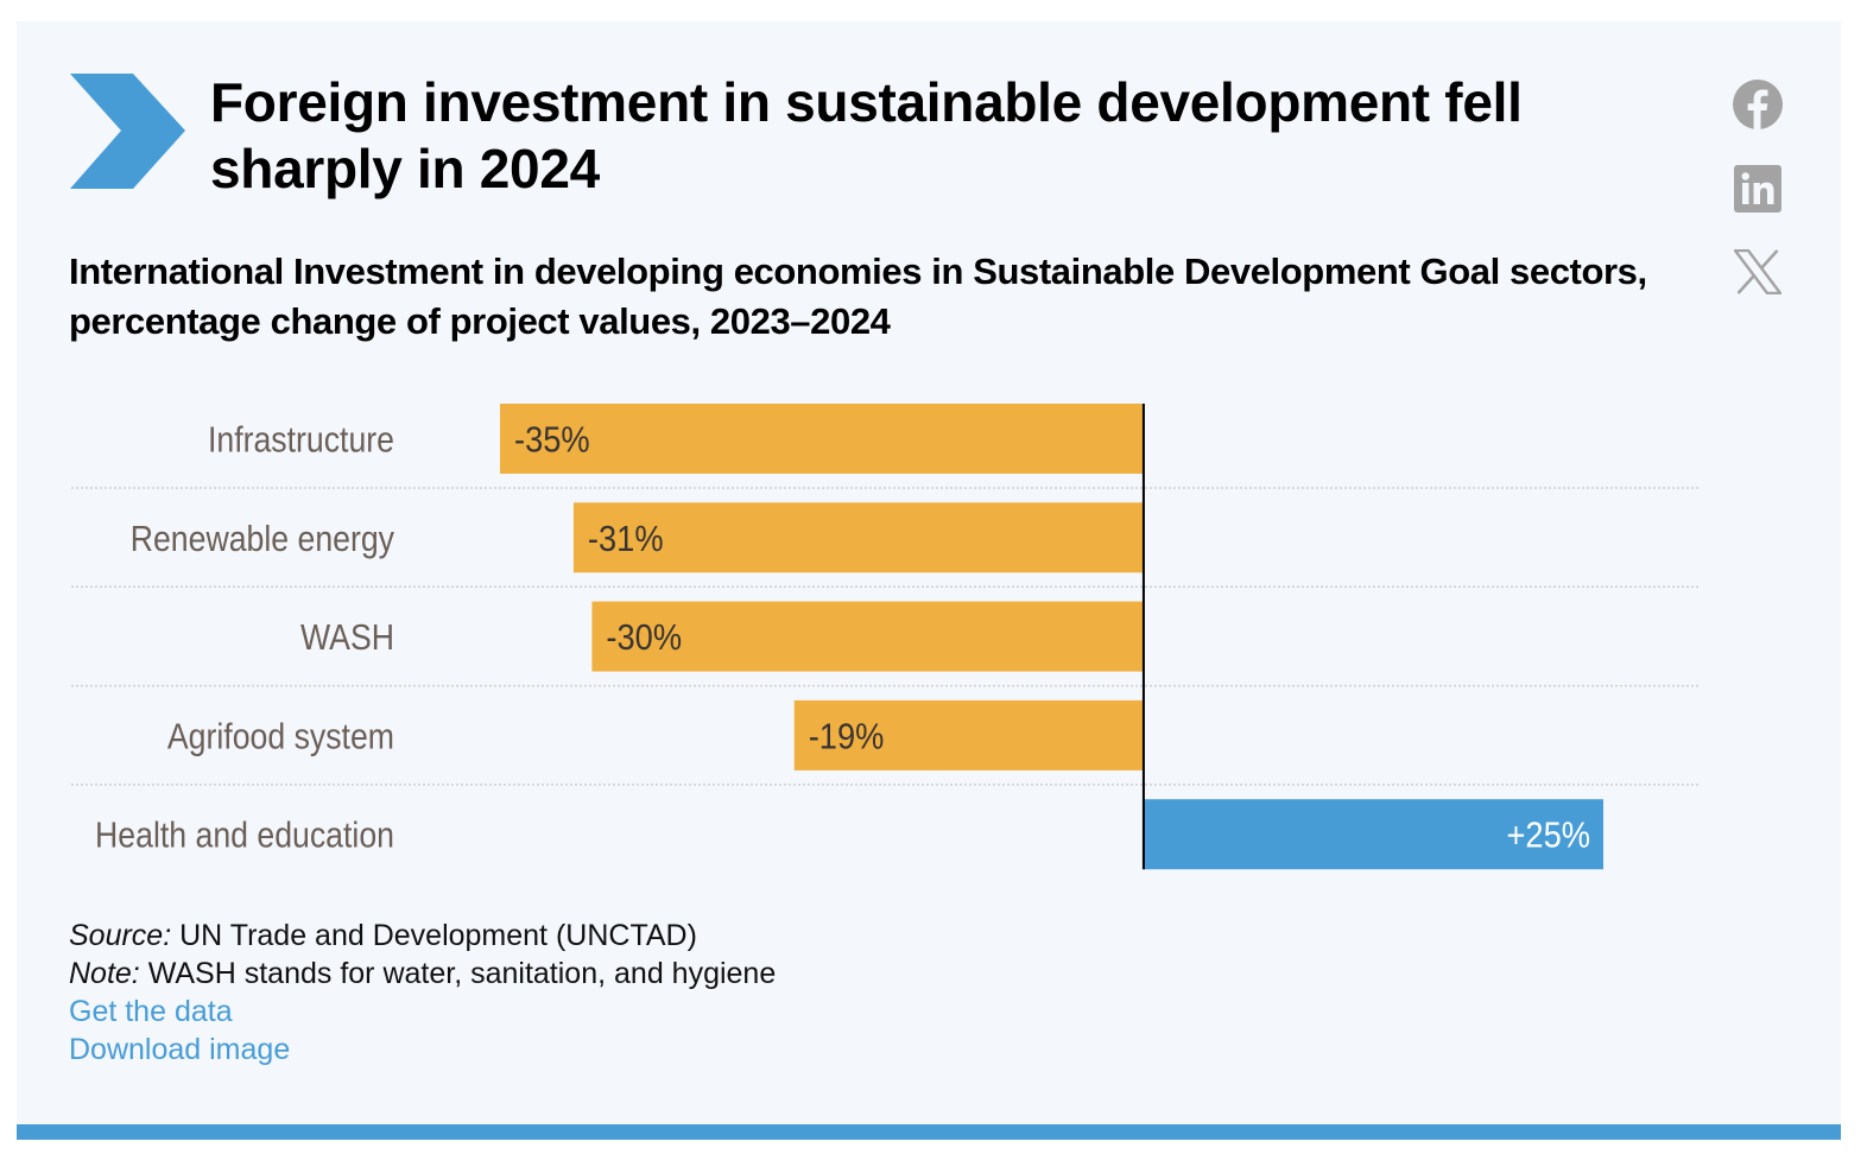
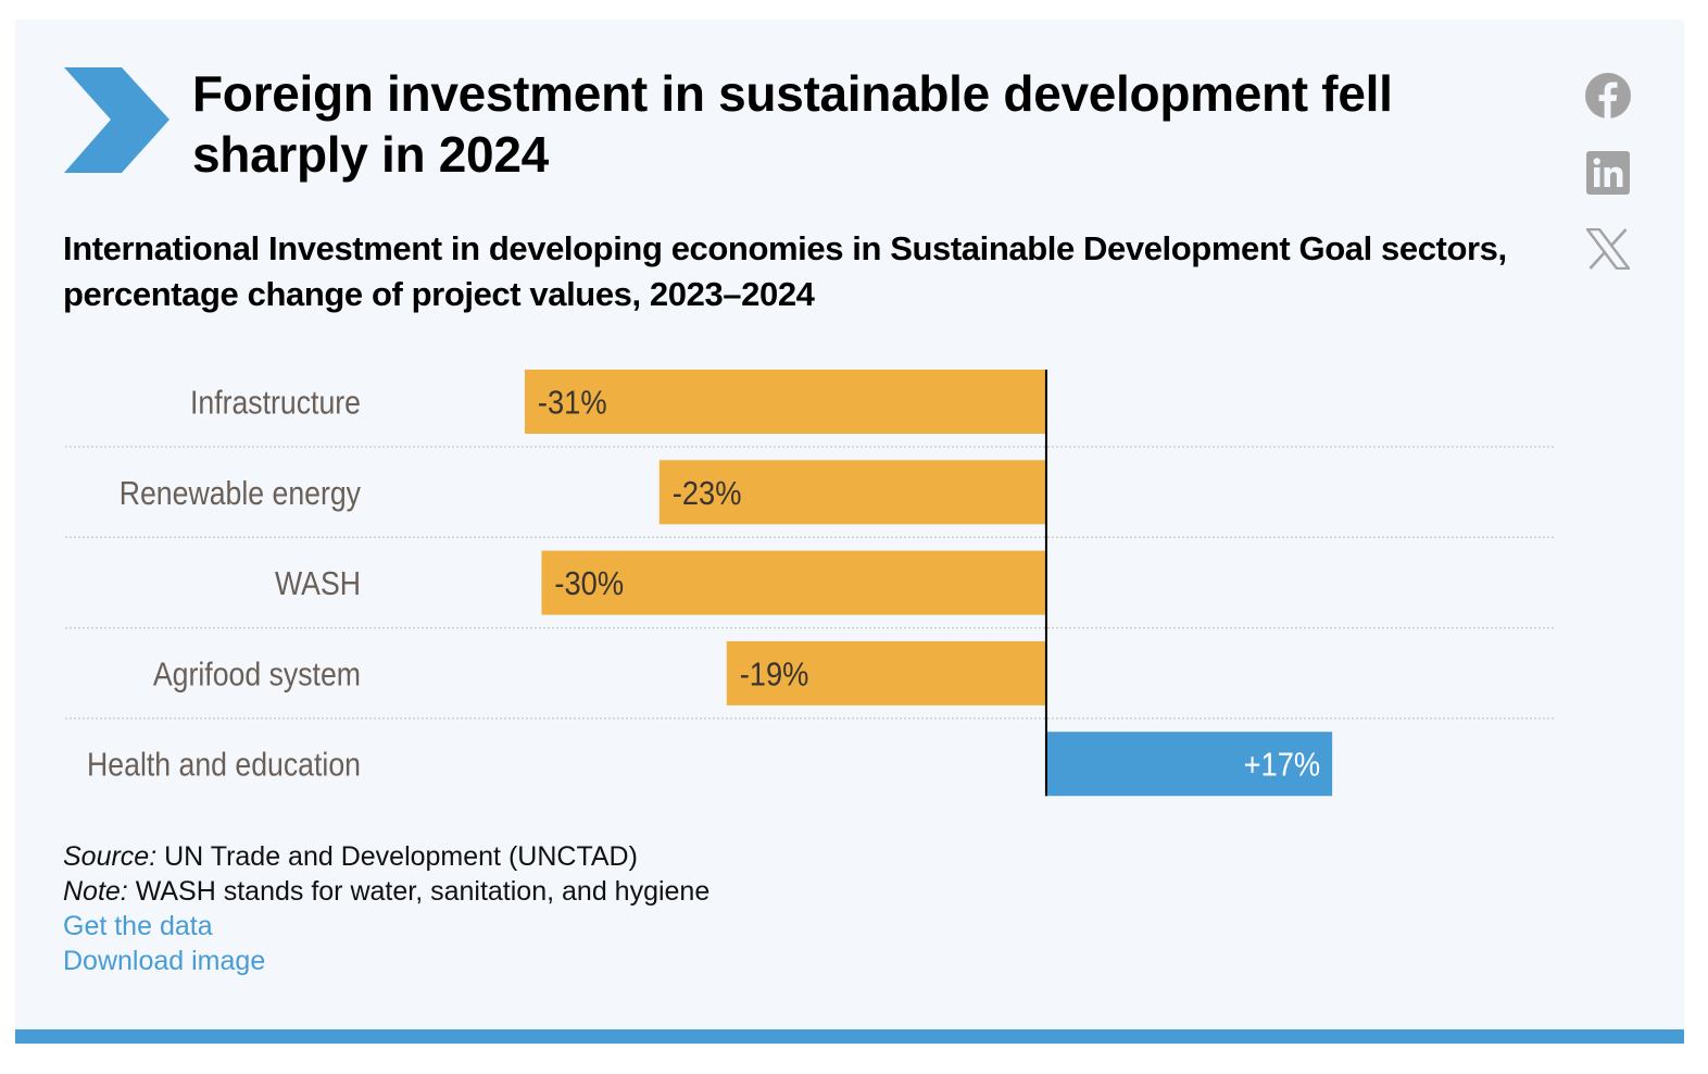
Infrastructure: -35% -> -31%
Renewable energy: -31% -> -23%
Health and education: +25% -> +17%
